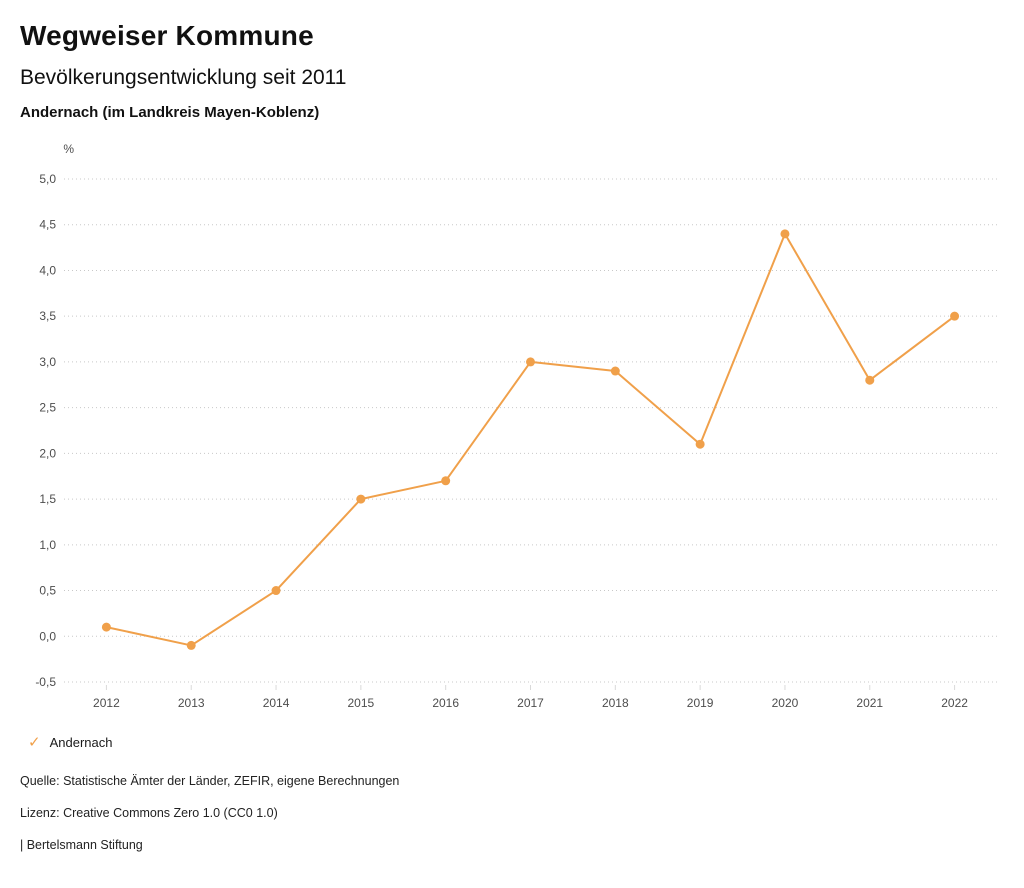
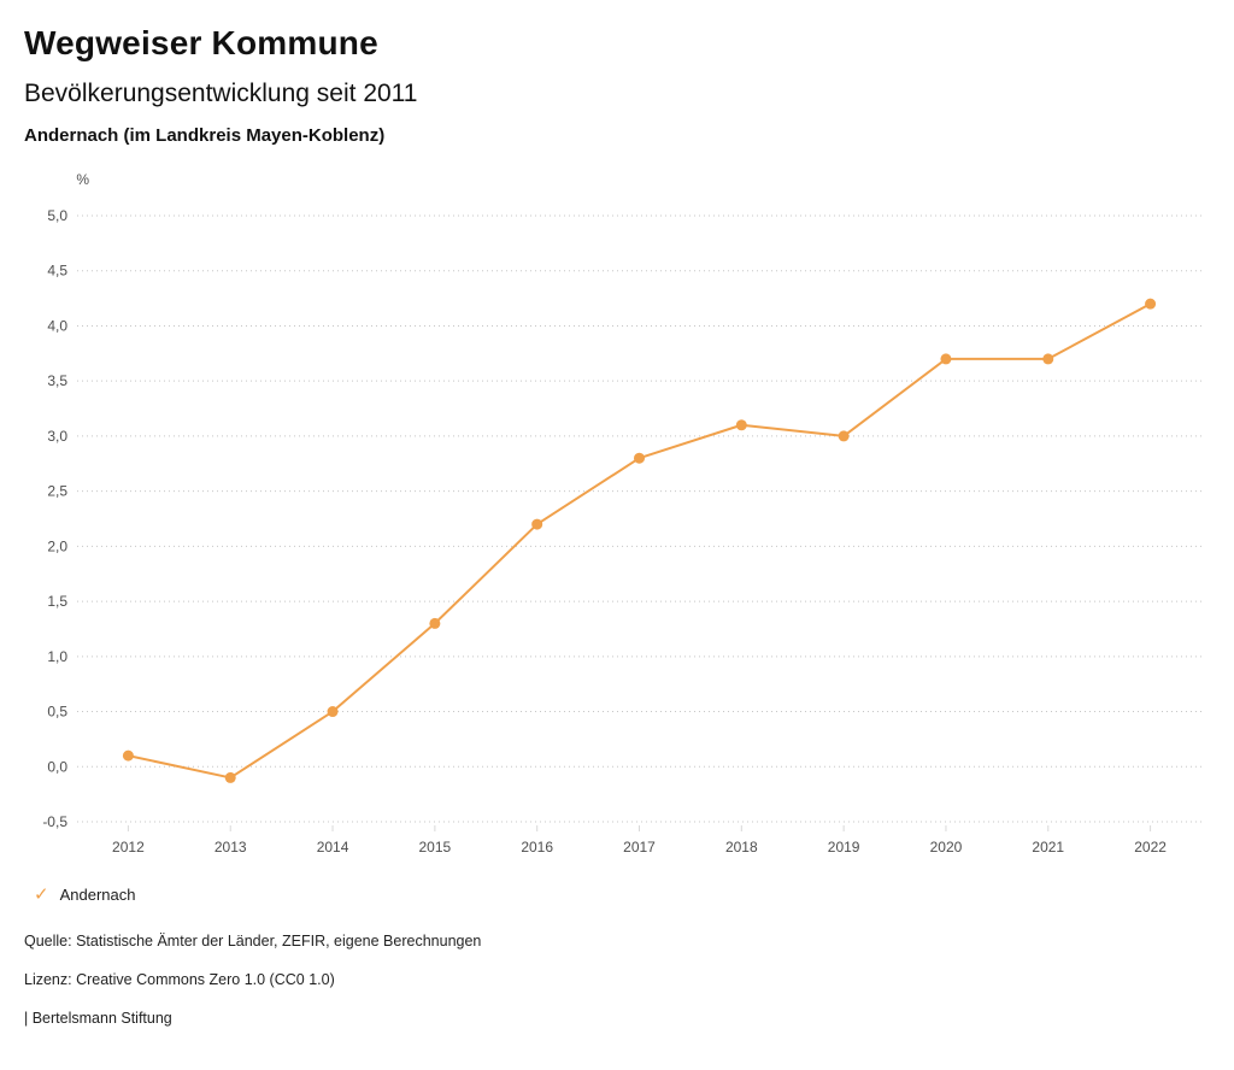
2015: 1,5 -> 1,3
2016: 1,7 -> 2,2
2017: 3,0 -> 2,8
2018: 2,9 -> 3,1
2019: 2,1 -> 3,0
2020: 4,4 -> 3,7
2021: 2,8 -> 3,7
2022: 3,5 -> 4,2
